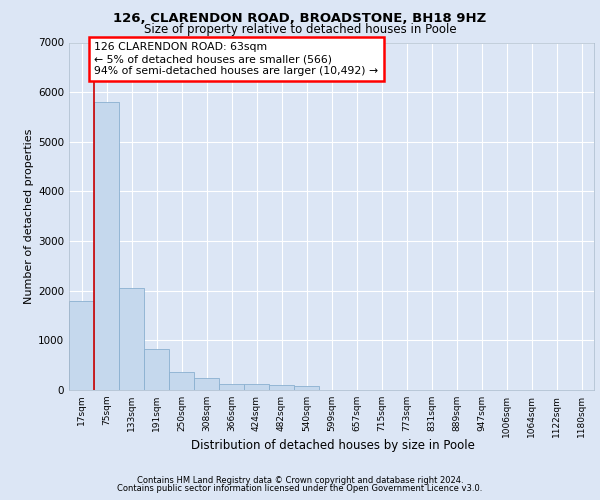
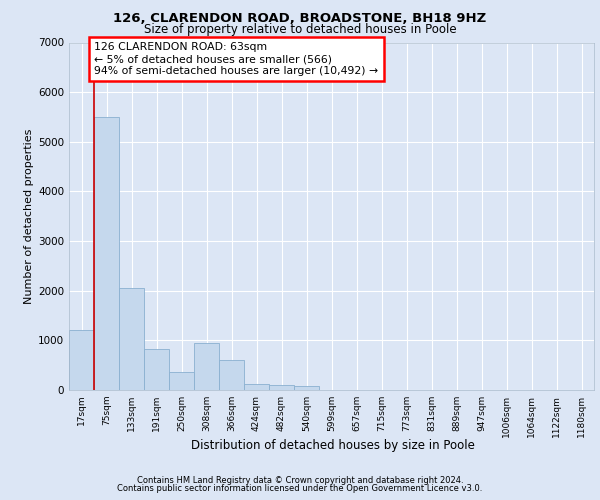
17sqm: 1800 -> 1200
75sqm: 5800 -> 5500
308sqm: 240 -> 950
366sqm: 130 -> 600
